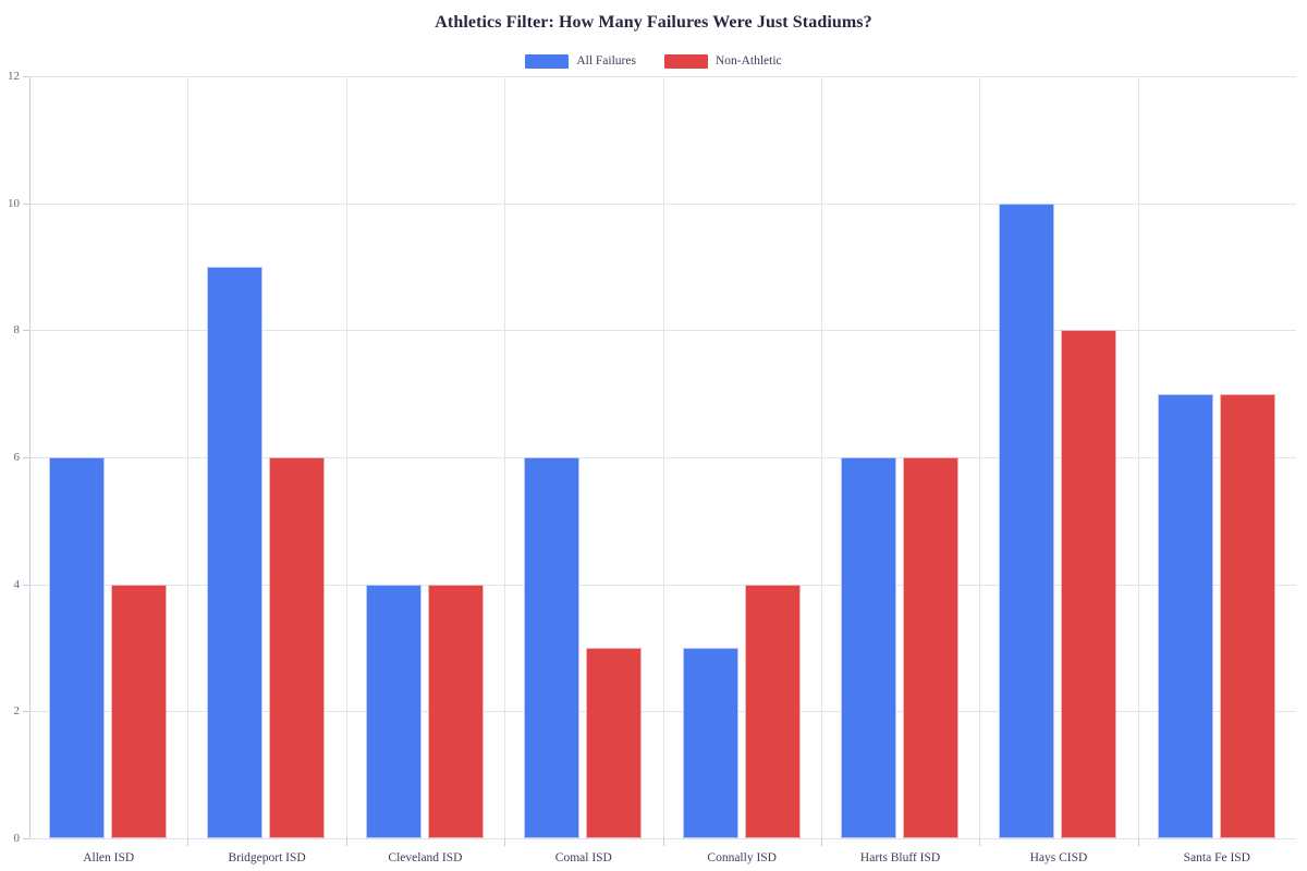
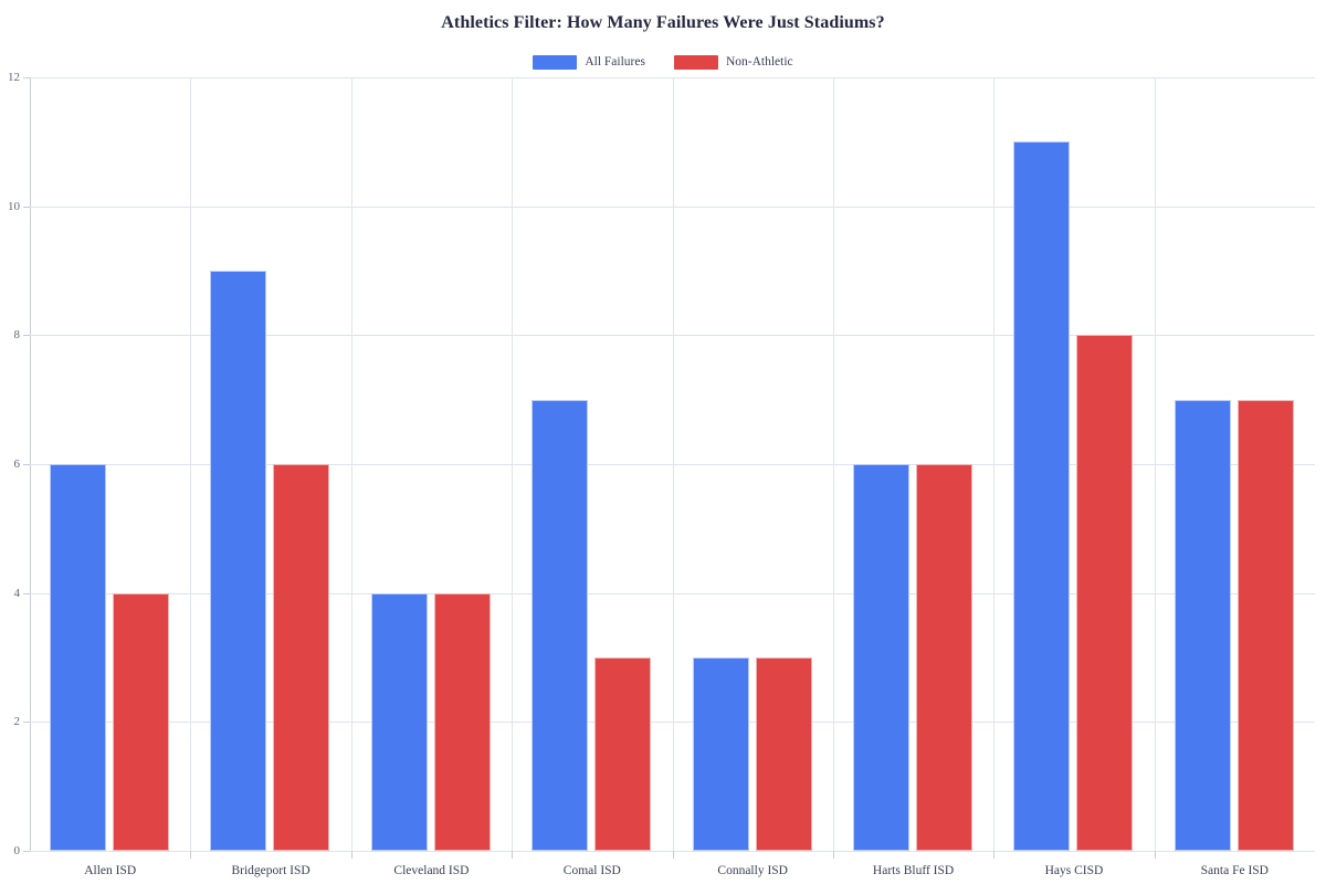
All Failures/Comal ISD: 6 -> 7
Non-Athletic/Connally ISD: 4 -> 3
All Failures/Hays CISD: 10 -> 11
